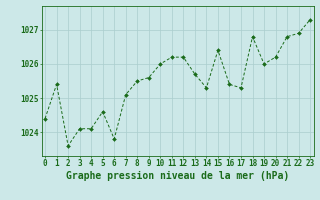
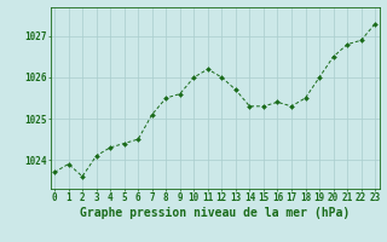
0: 1024.4 -> 1023.7
1: 1025.4 -> 1023.9
4: 1024.1 -> 1024.3
5: 1024.6 -> 1024.4
6: 1023.8 -> 1024.5
12: 1026.2 -> 1026.0
15: 1026.4 -> 1025.3
18: 1026.8 -> 1025.5
20: 1026.2 -> 1026.5
